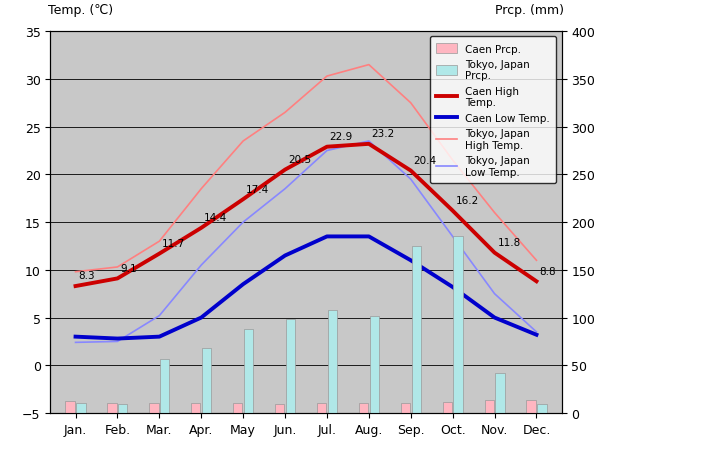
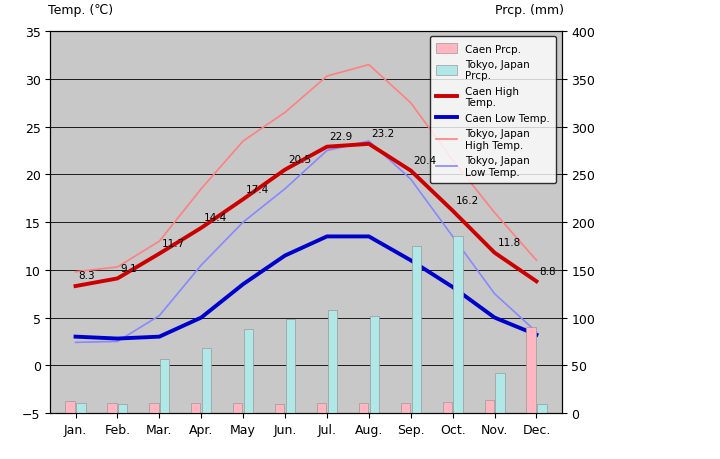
Caen Prcp./Dec.: 14 -> 90
